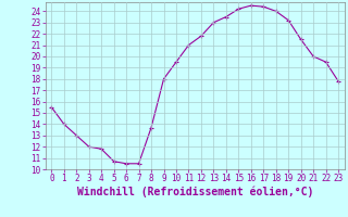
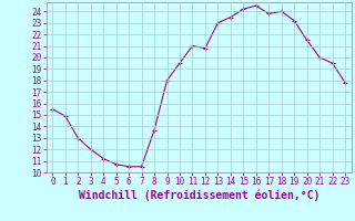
1: 14.0 -> 14.9
4: 11.8 -> 11.2
12: 21.8 -> 20.8
17: 24.4 -> 23.8
